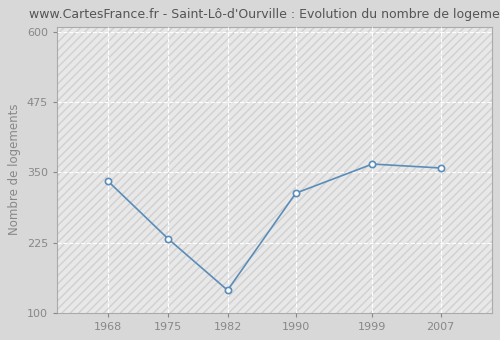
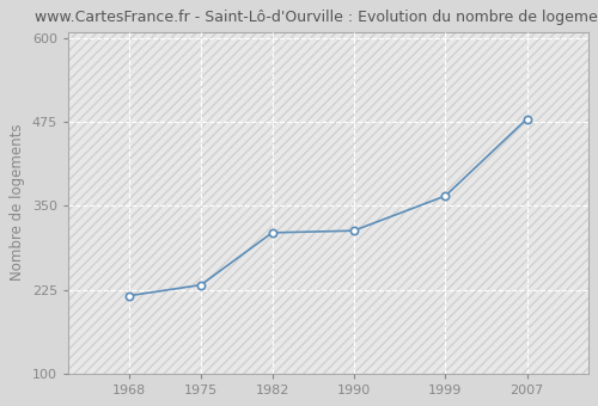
1968: 334 -> 216
1982: 140 -> 310
2007: 358 -> 480
